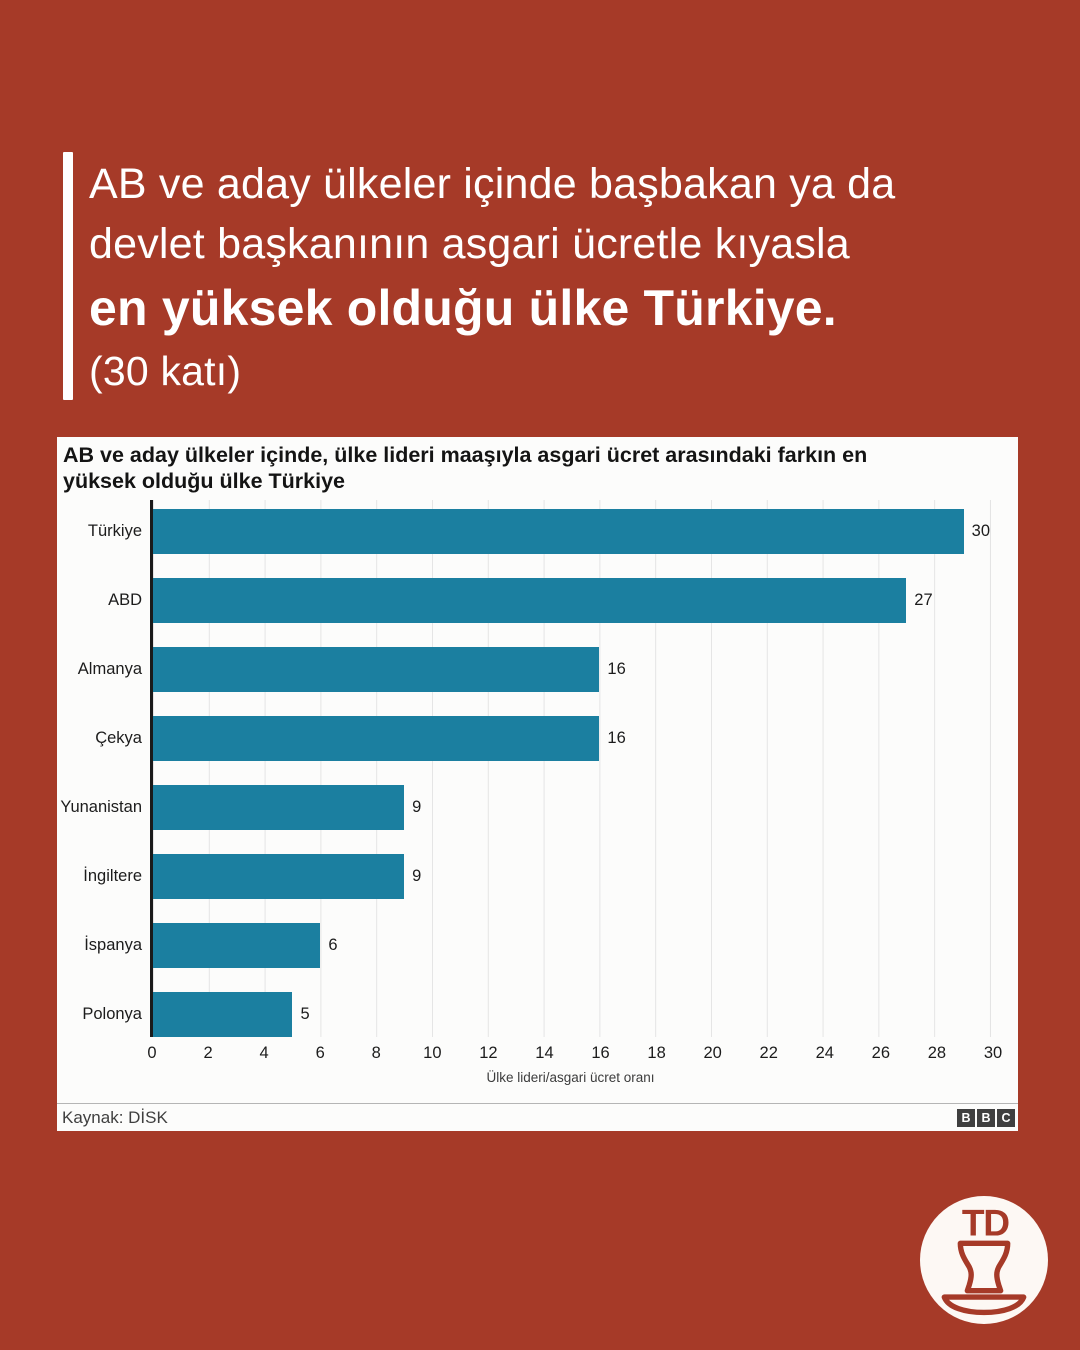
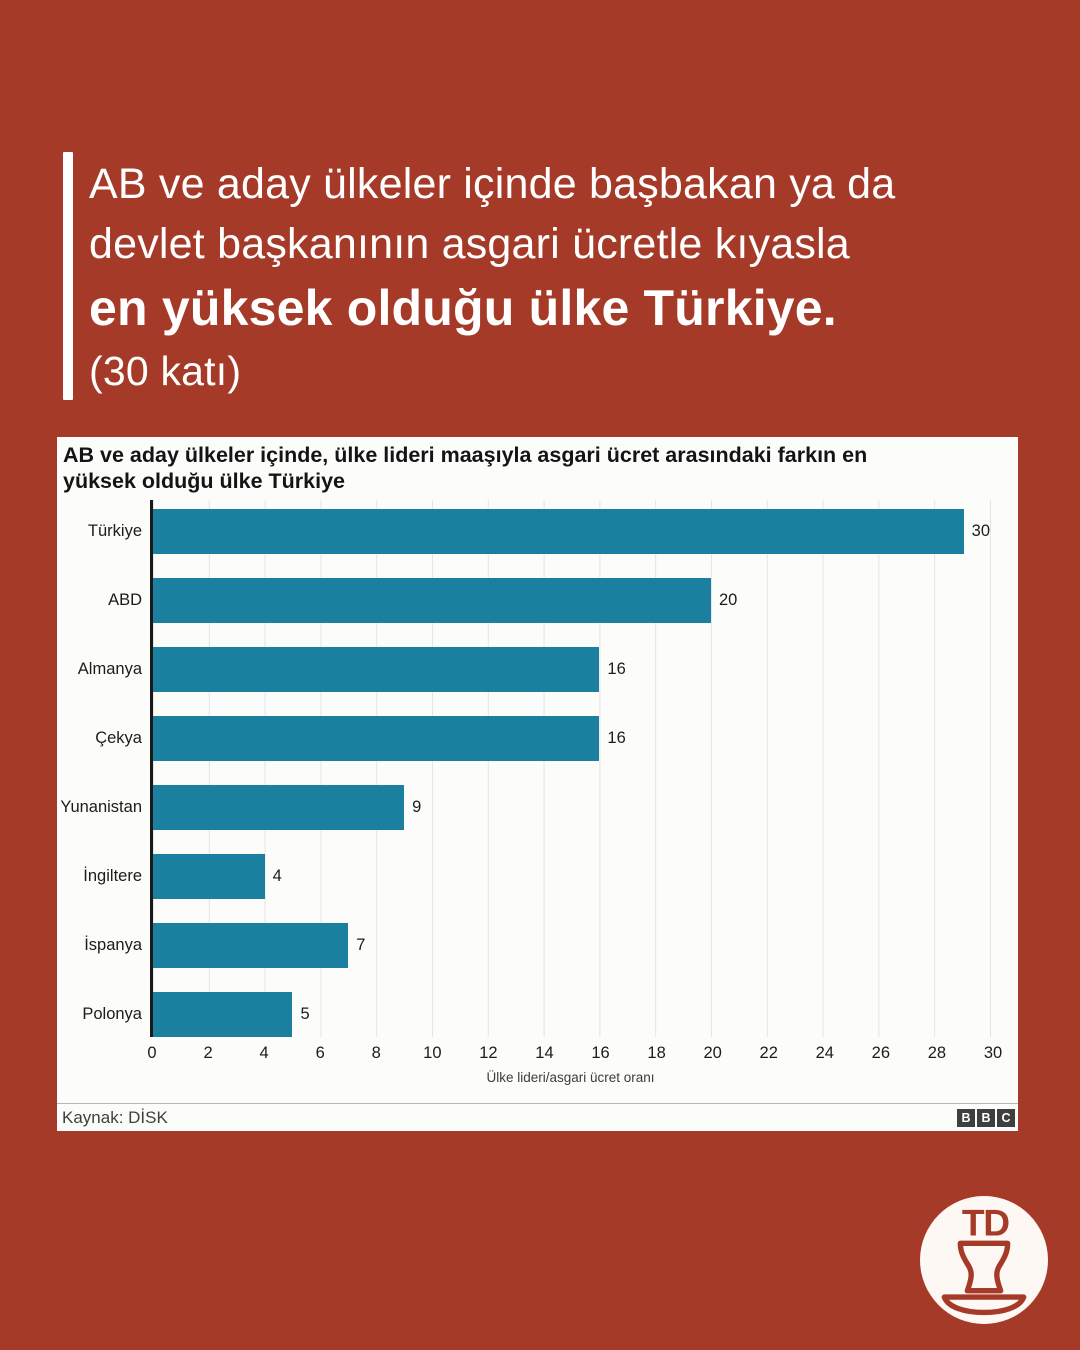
ABD: 27 -> 20
İngiltere: 9 -> 4
İspanya: 6 -> 7
